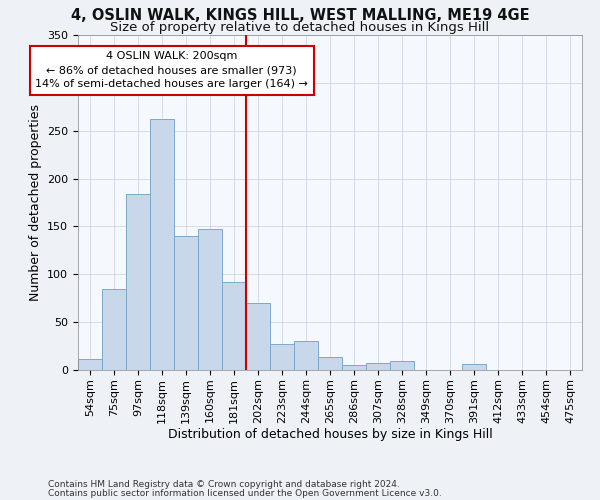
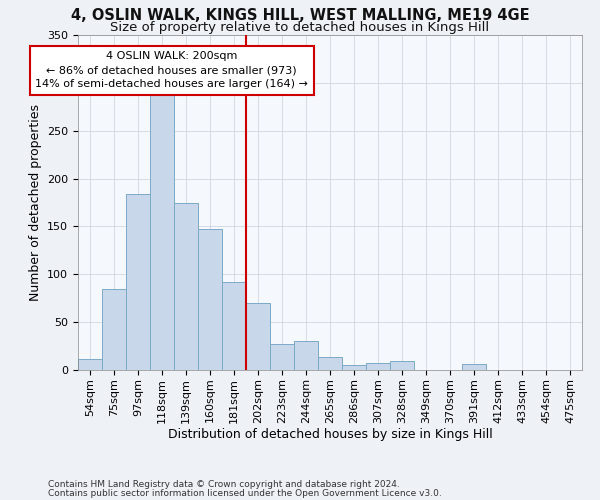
118sqm: 262 -> 290
139sqm: 140 -> 175
